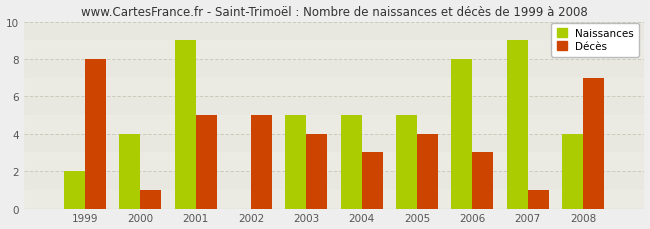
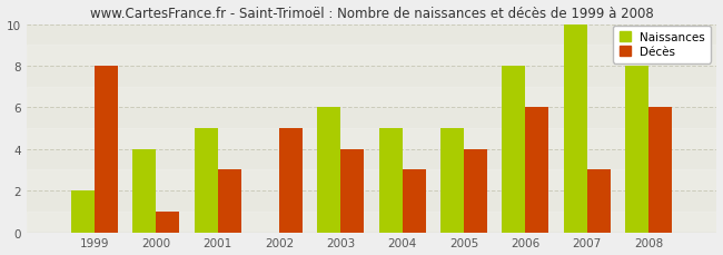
Naissances/2001: 9 -> 5
Décès/2001: 5 -> 3
Naissances/2003: 5 -> 6
Décès/2006: 3 -> 6
Naissances/2007: 9 -> 10
Décès/2007: 1 -> 3
Naissances/2008: 4 -> 8
Décès/2008: 7 -> 6
